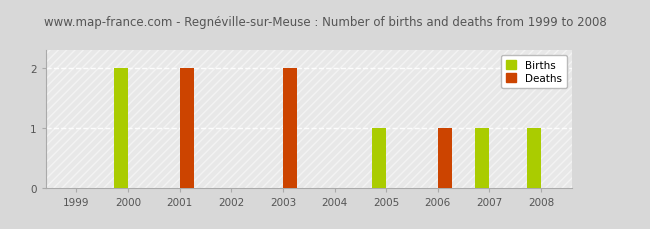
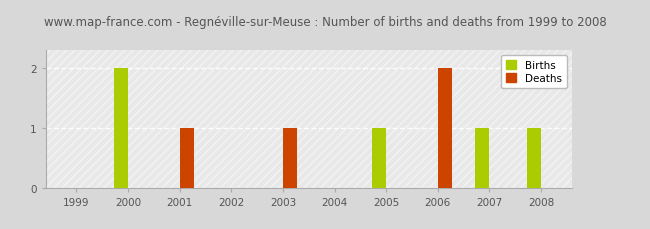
Deaths/2001: 2 -> 1
Deaths/2003: 2 -> 1
Deaths/2006: 1 -> 2
